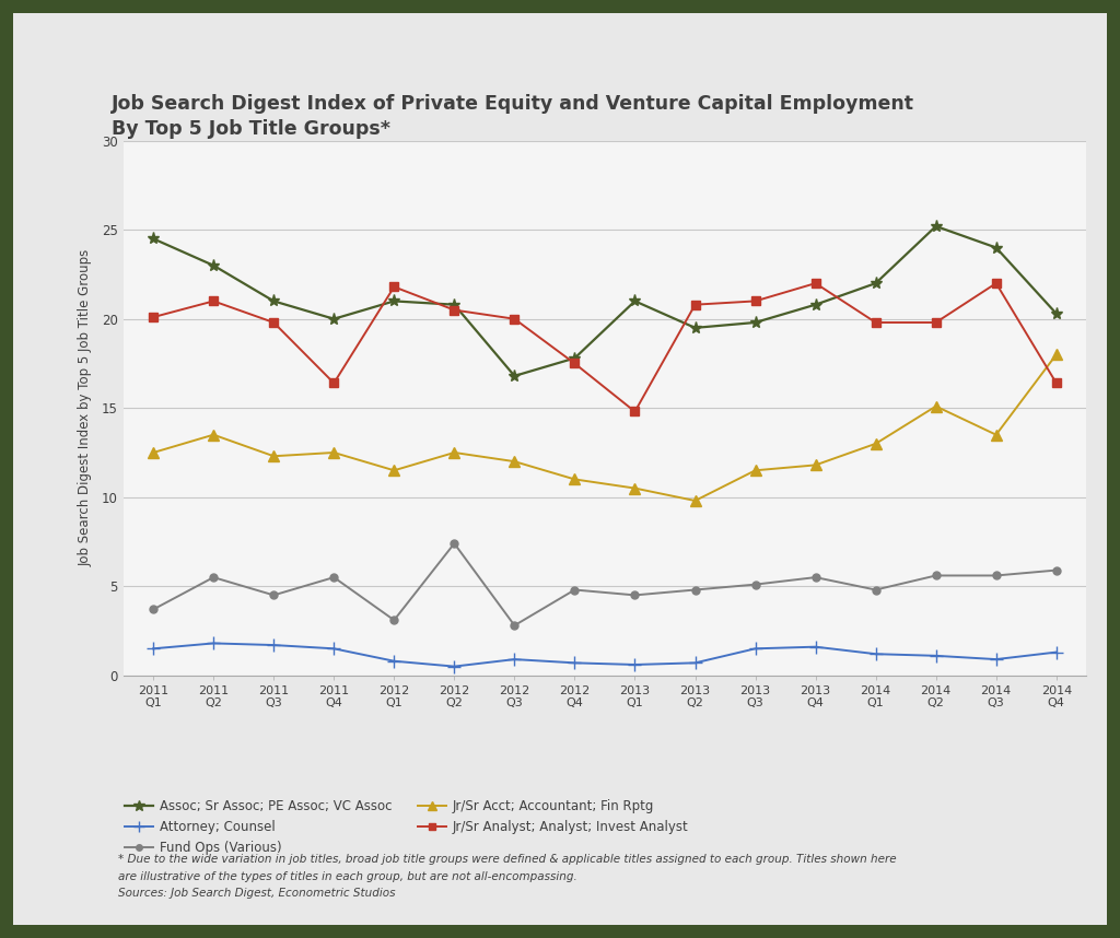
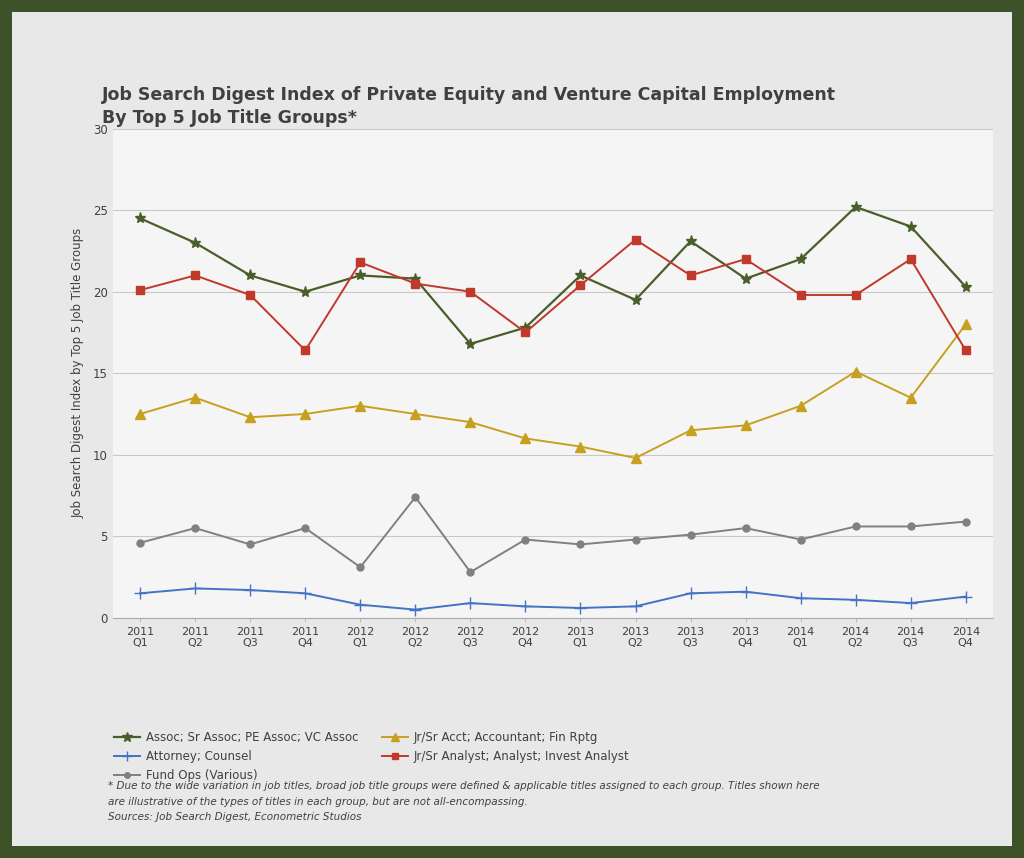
Fund Ops (Various)/2011 Q1: 3.7 -> 4.6
Jr/Sr Acct; Accountant; Fin Rptg/2012 Q1: 11.5 -> 13.0
Jr/Sr Analyst; Analyst; Invest Analyst/2013 Q1: 14.8 -> 20.4
Jr/Sr Analyst; Analyst; Invest Analyst/2013 Q2: 20.8 -> 23.2
Assoc; Sr Assoc; PE Assoc; VC Assoc/2013 Q3: 19.8 -> 23.1
